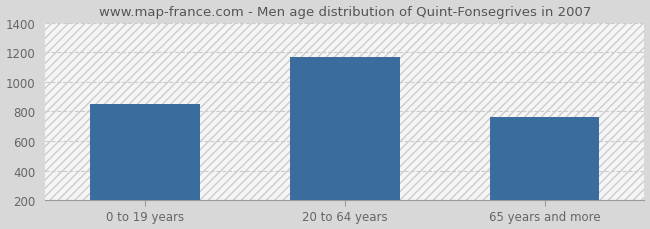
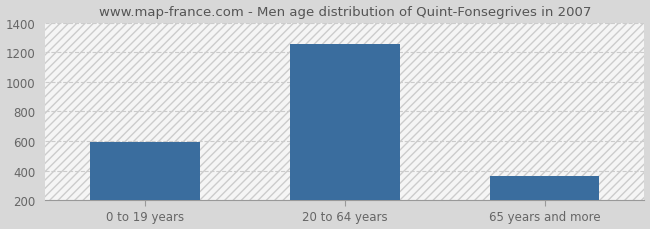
0 to 19 years: 850 -> 590
20 to 64 years: 1170 -> 1260
65 years and more: 760 -> 360
